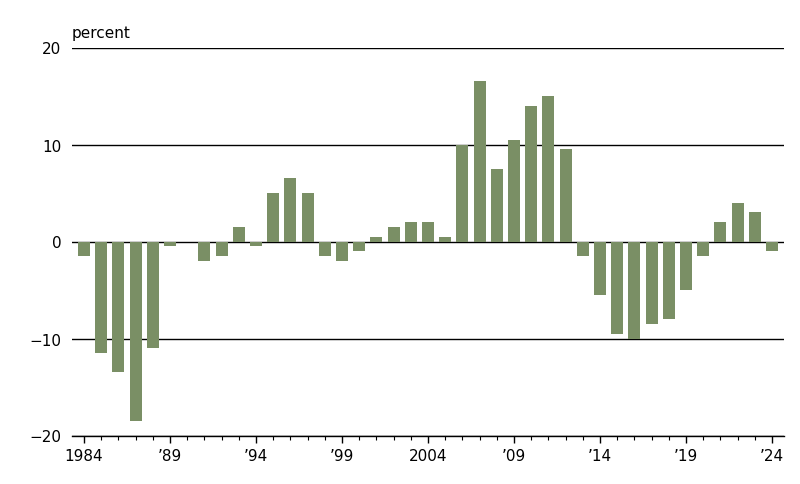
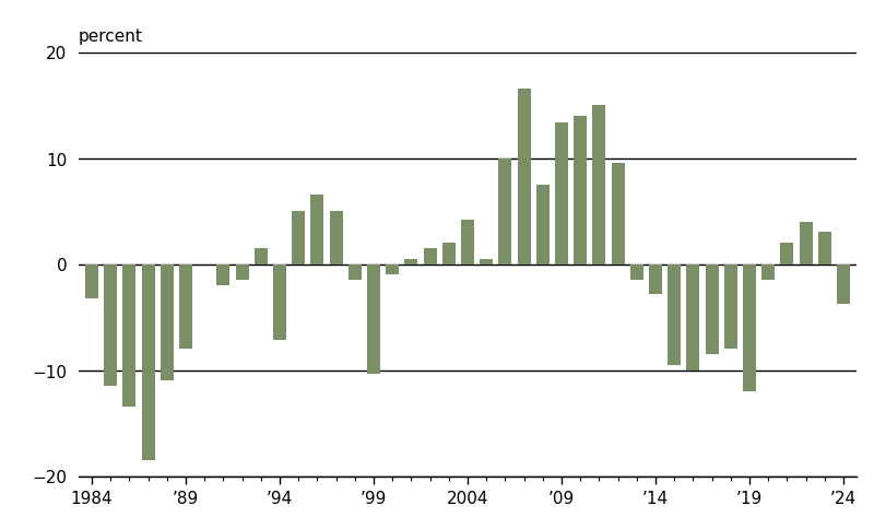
1984: -1.5 -> -3.2
’89: -0.5 -> -8.0
’94: -0.5 -> -7.2
’99: -2.0 -> -10.4
2004: 2.0 -> 4.2
’09: 10.5 -> 13.4
’14: -5.5 -> -2.8
’19: -5.0 -> -12.0
’24: -1.0 -> -3.8
